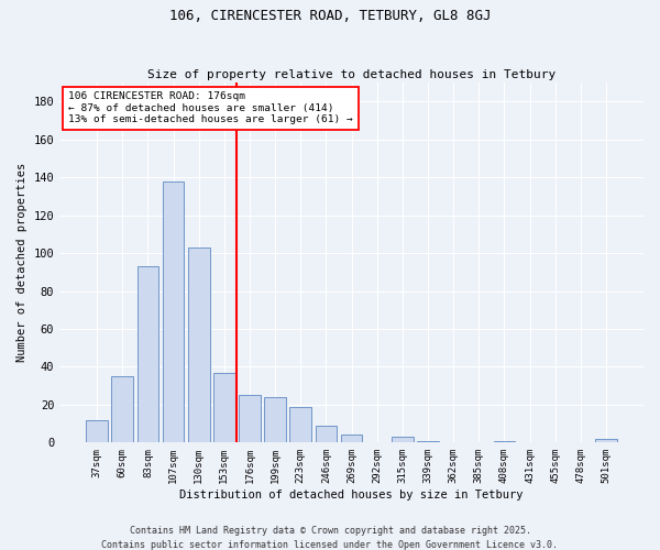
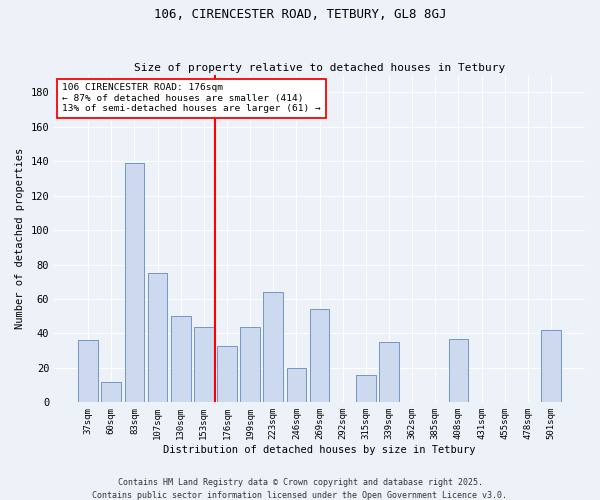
37sqm: 12 -> 36
60sqm: 35 -> 12
83sqm: 93 -> 139
107sqm: 138 -> 75
130sqm: 103 -> 50
153sqm: 37 -> 44
176sqm: 25 -> 33
199sqm: 24 -> 44
223sqm: 19 -> 64
246sqm: 9 -> 20
269sqm: 4 -> 54
315sqm: 3 -> 16
339sqm: 1 -> 35
408sqm: 1 -> 37
501sqm: 2 -> 42
